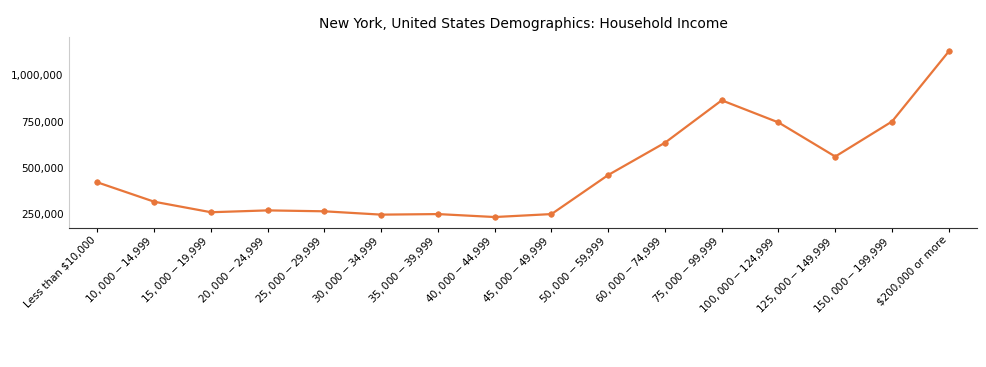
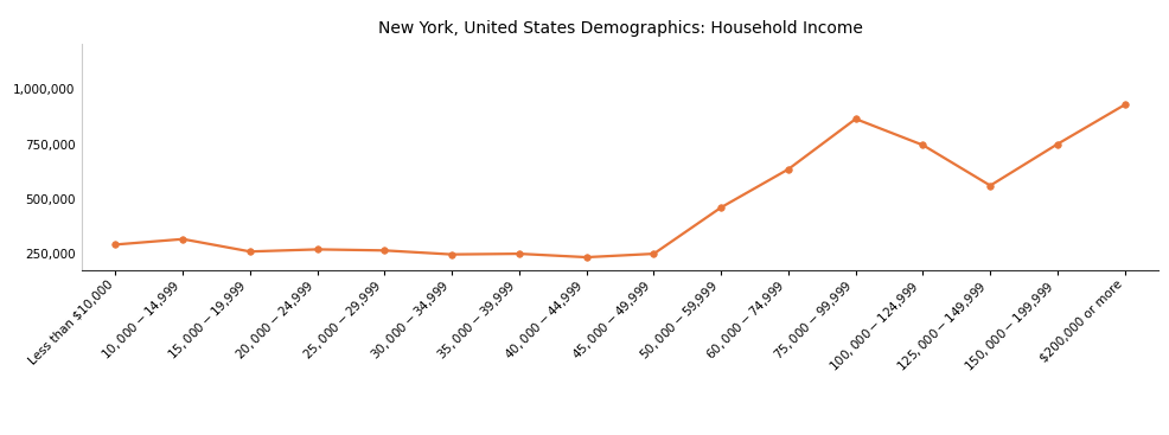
Less than $10,000: 420,000 -> 290,000
$200,000 or more: 1,130,000 -> 930,000
